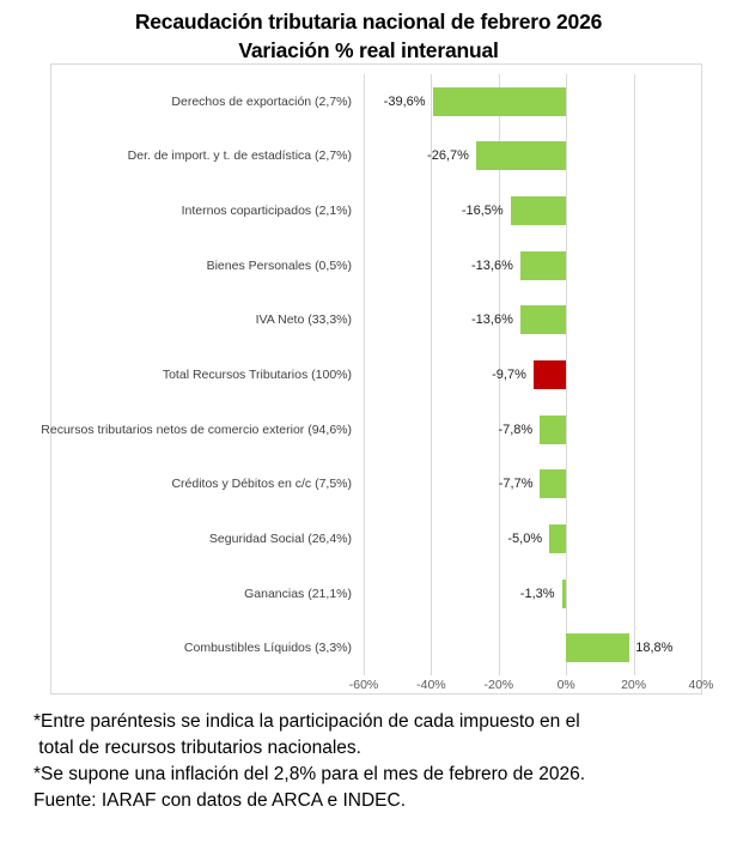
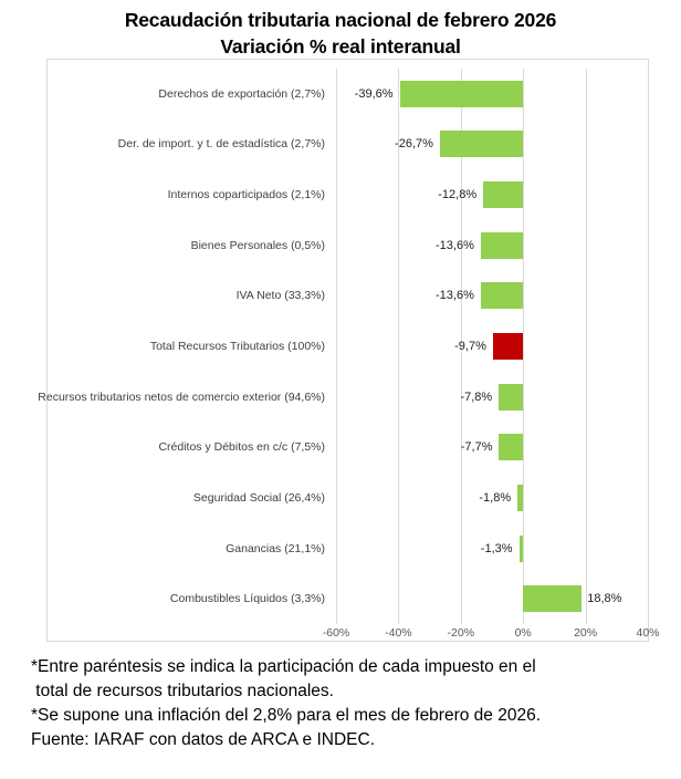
Internos coparticipados (2,1%): -16,5% -> -12,8%
Seguridad Social (26,4%): -5,0% -> -1,8%
